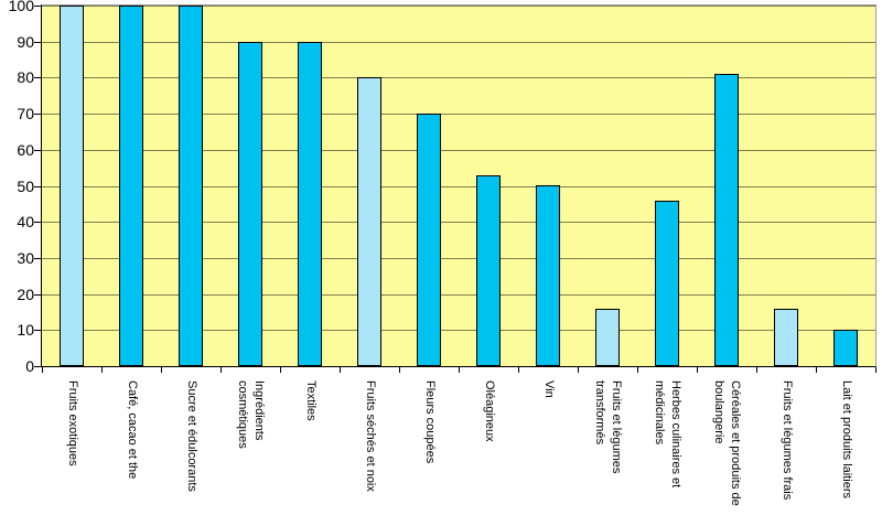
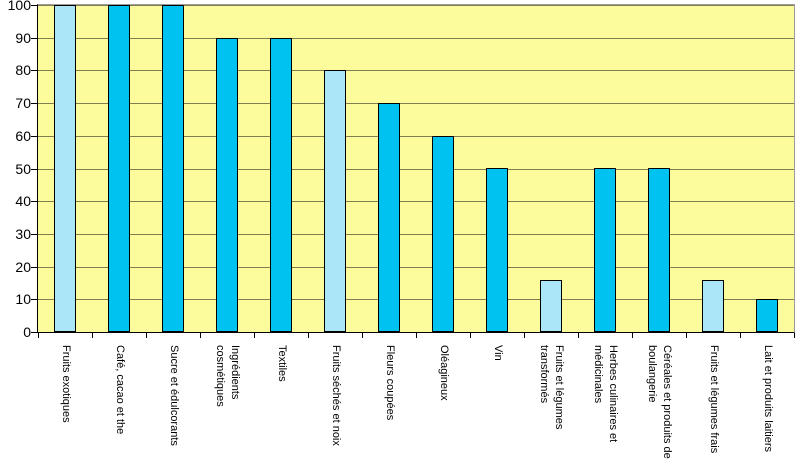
Oléagineux: 53 -> 60
Herbes culinaires et médicinales: 46 -> 50
Céréales et produits de boulangerie: 81 -> 50
